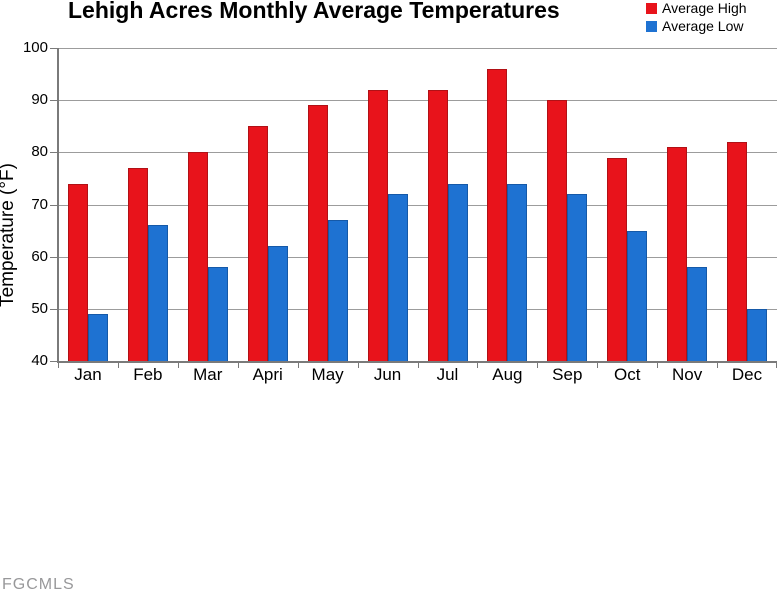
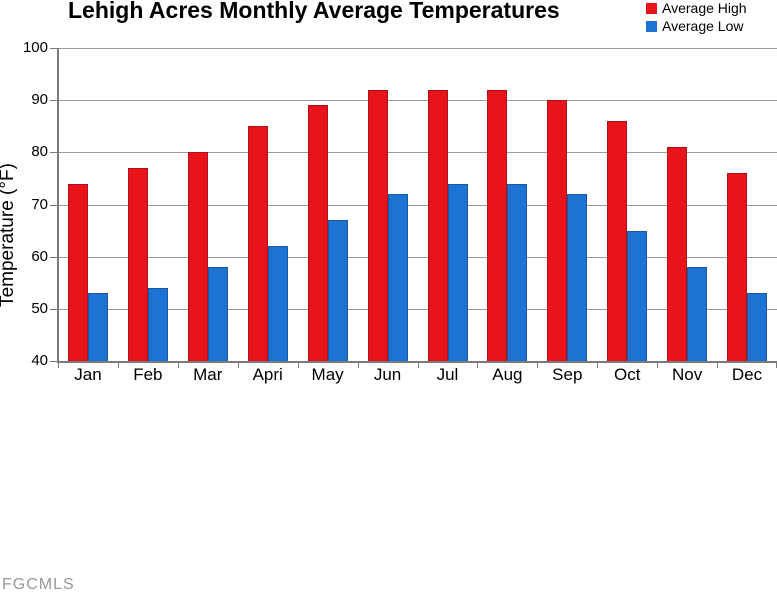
Average Low/Jan: 49 -> 53
Average Low/Feb: 66 -> 54
Average High/Aug: 96 -> 92
Average High/Oct: 79 -> 86
Average High/Dec: 82 -> 76
Average Low/Dec: 50 -> 53
